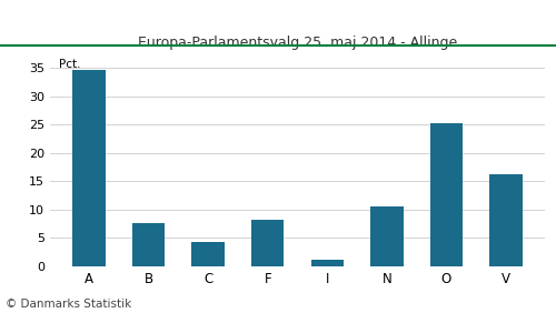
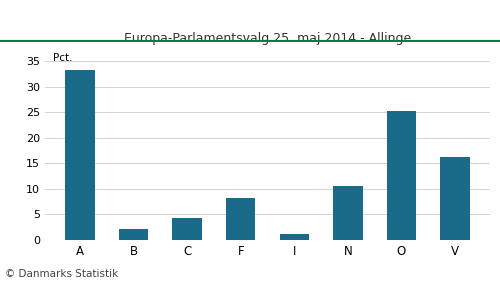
A: 34.6 -> 33.3
B: 7.6 -> 2.1
